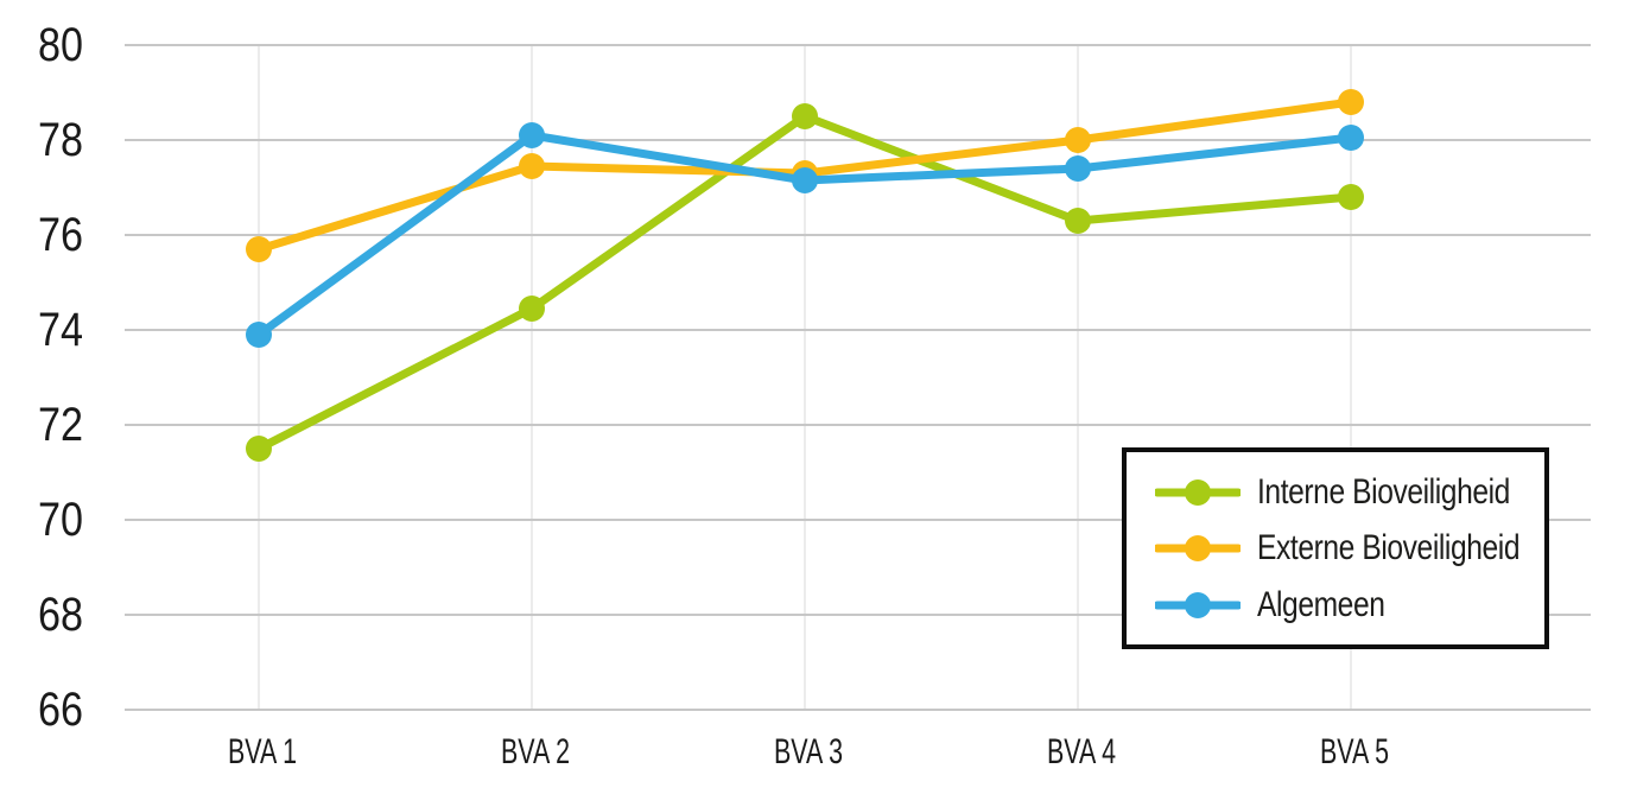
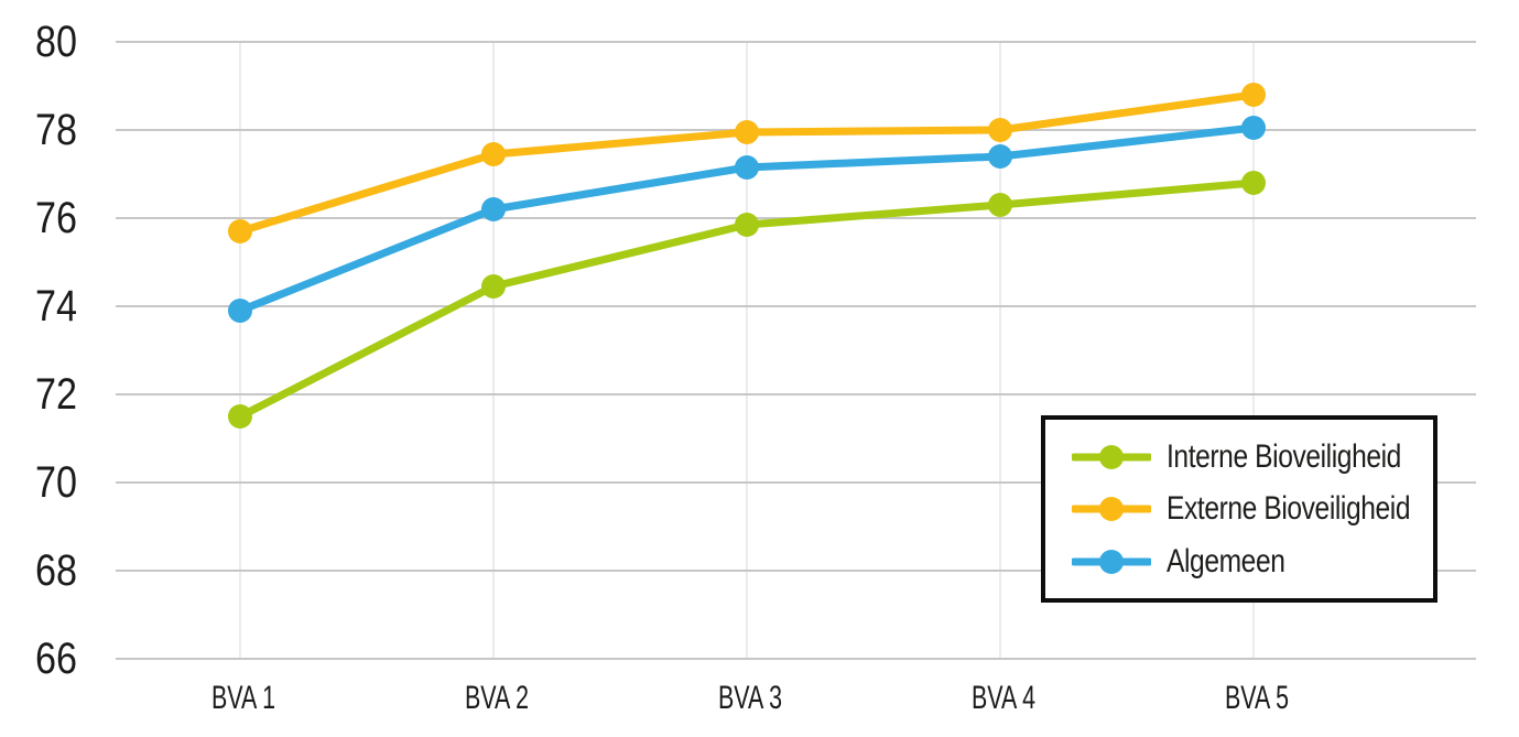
Algemeen/BVA 2: 78.1 -> 76.2
Interne Bioveiligheid/BVA 3: 78.5 -> 75.8
Externe Bioveiligheid/BVA 3: 77.3 -> 78.0
